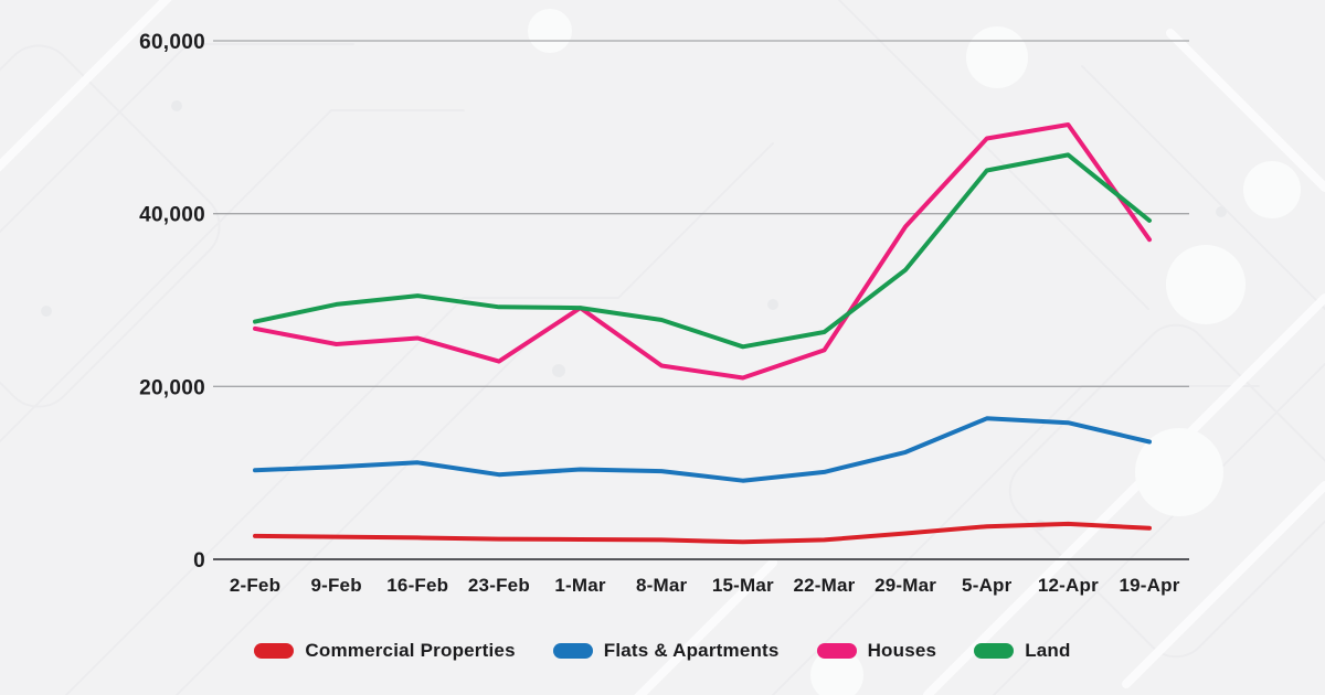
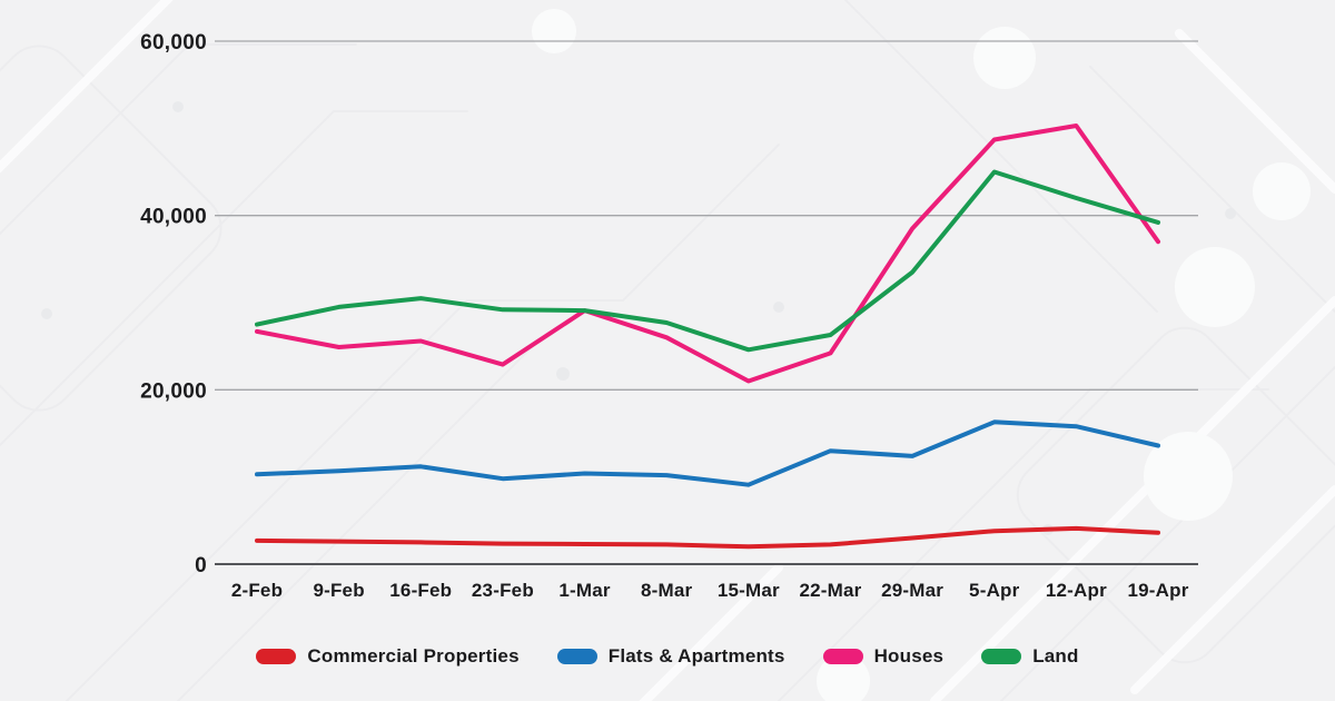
Houses/8-Mar: 22000 -> 26000
Flats & Apartments/22-Mar: 10000 -> 13000
Land/12-Apr: 47000 -> 42000
